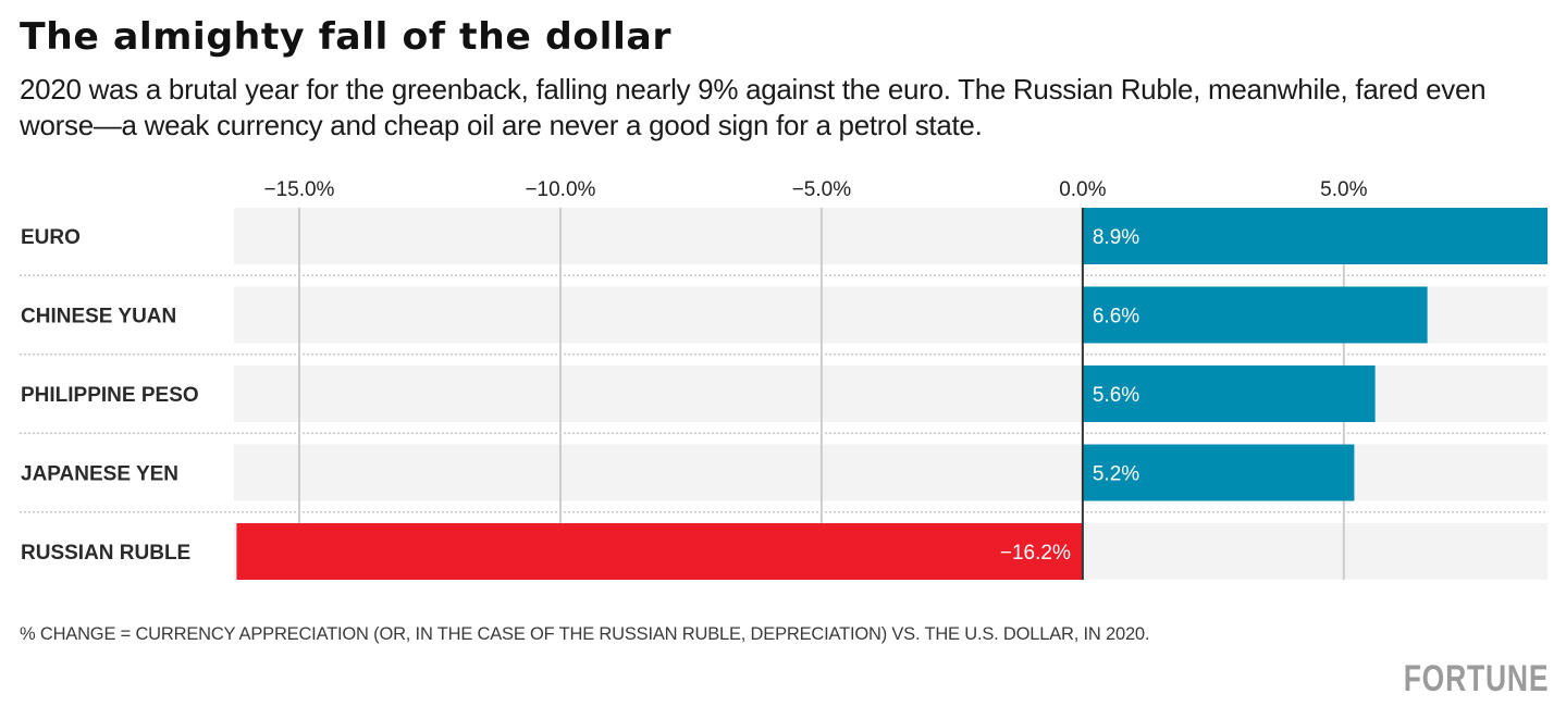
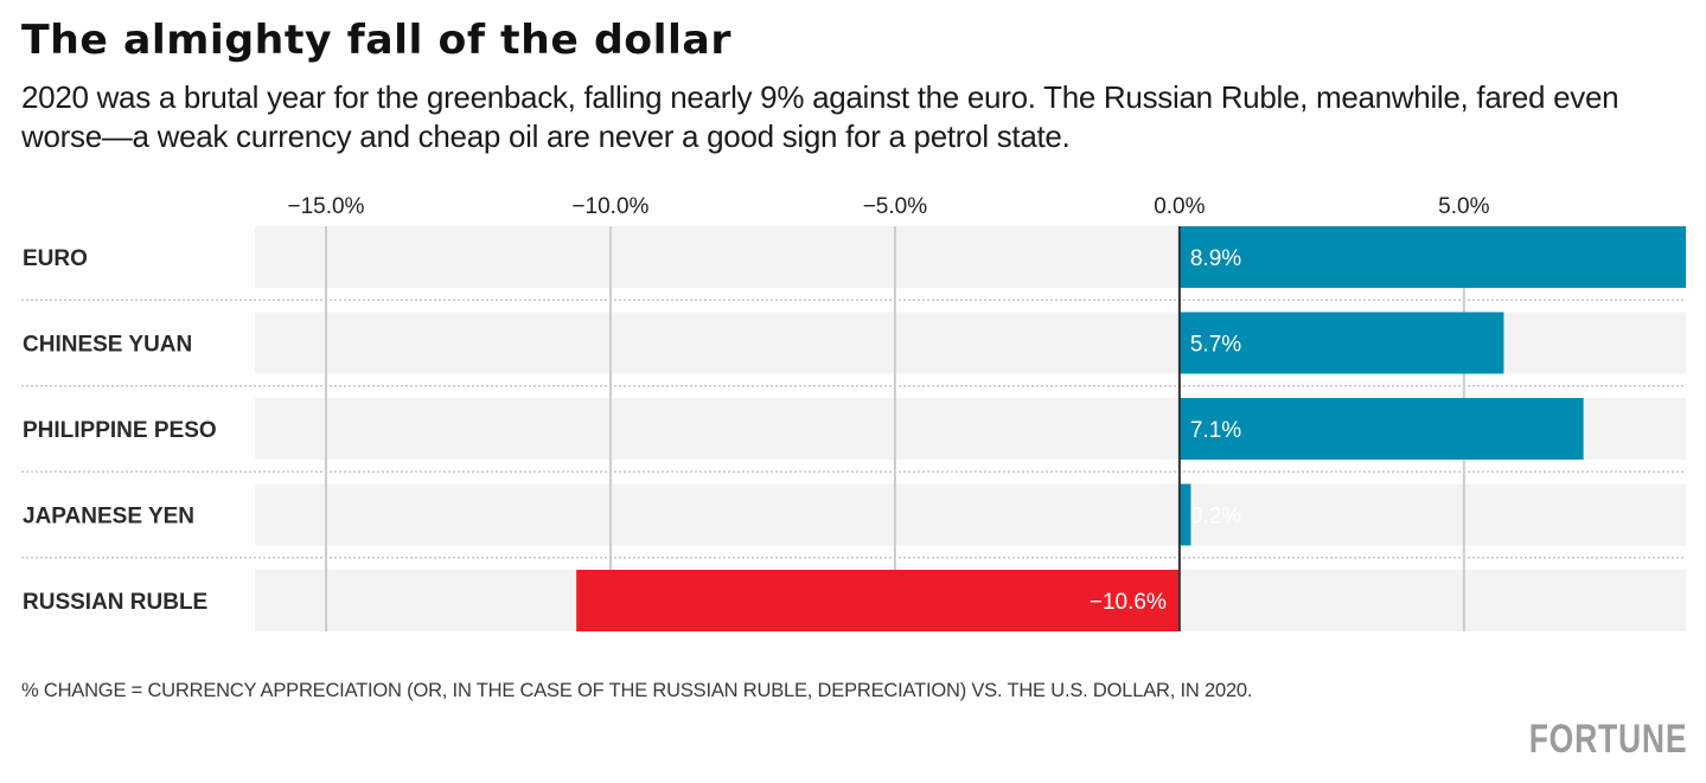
CHINESE YUAN: 6.6% -> 5.7%
PHILIPPINE PESO: 5.6% -> 7.1%
JAPANESE YEN: 5.2% -> 0.2%
RUSSIAN RUBLE: −16.2% -> −10.6%
